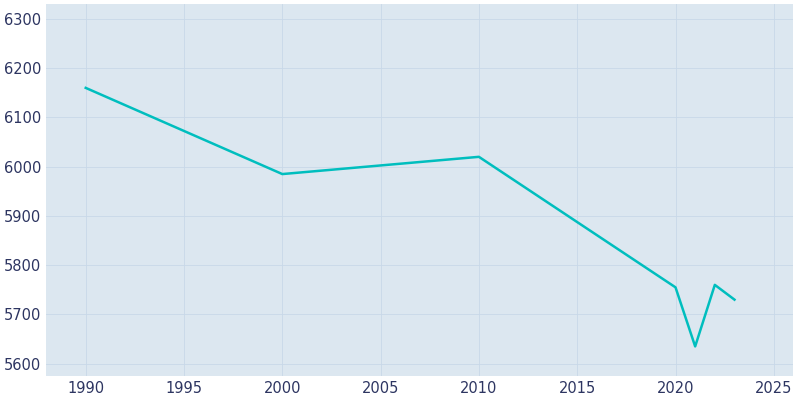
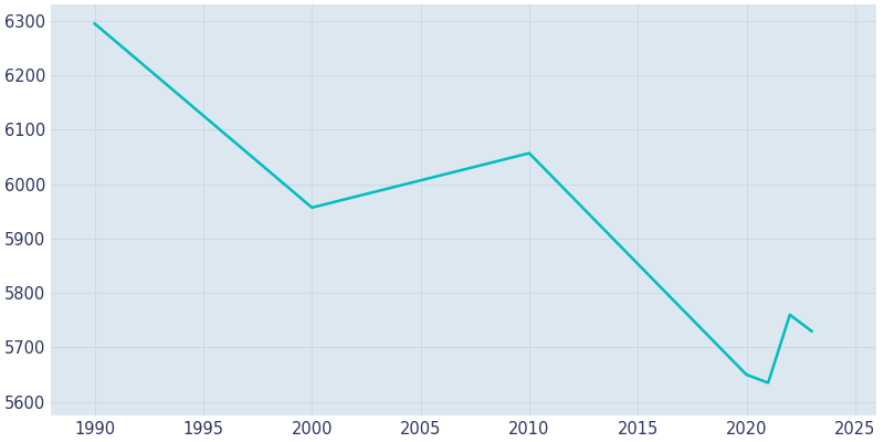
1990: 6160 -> 6295
2000: 5985 -> 5957
2010: 6020 -> 6057
2020: 5755 -> 5650
